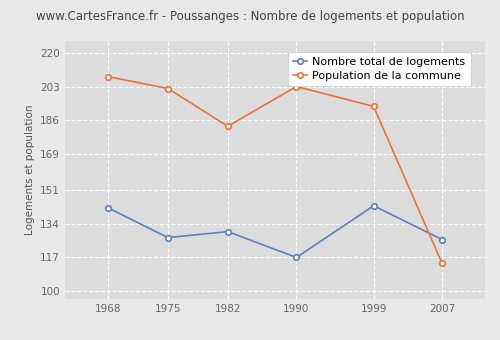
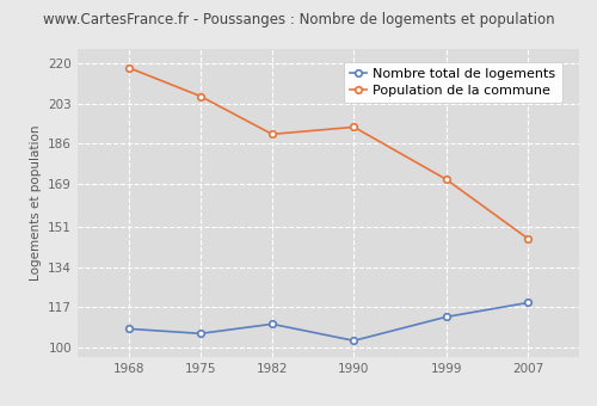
Nombre total de logements/1968: 142 -> 108
Population de la commune/1968: 208 -> 218
Nombre total de logements/1975: 127 -> 106
Population de la commune/1975: 202 -> 206
Nombre total de logements/1982: 130 -> 110
Population de la commune/1982: 183 -> 190
Nombre total de logements/1990: 117 -> 103
Population de la commune/1990: 203 -> 193
Nombre total de logements/1999: 143 -> 113
Population de la commune/1999: 193 -> 171
Nombre total de logements/2007: 126 -> 119
Population de la commune/2007: 114 -> 146
